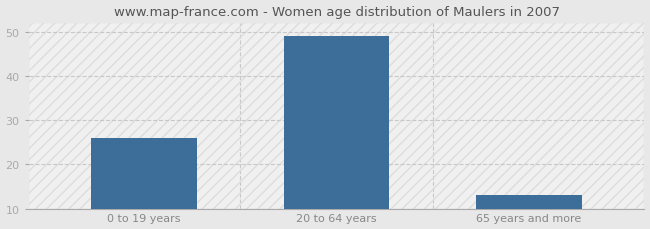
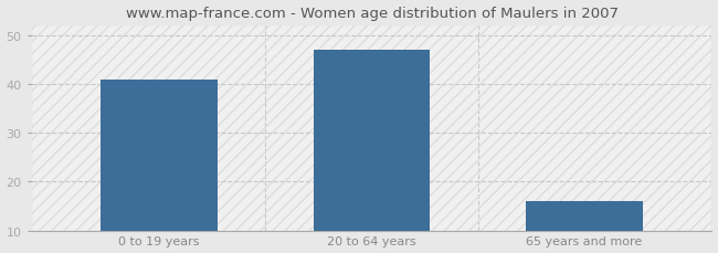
0 to 19 years: 26 -> 41
20 to 64 years: 49 -> 47
65 years and more: 13 -> 16
